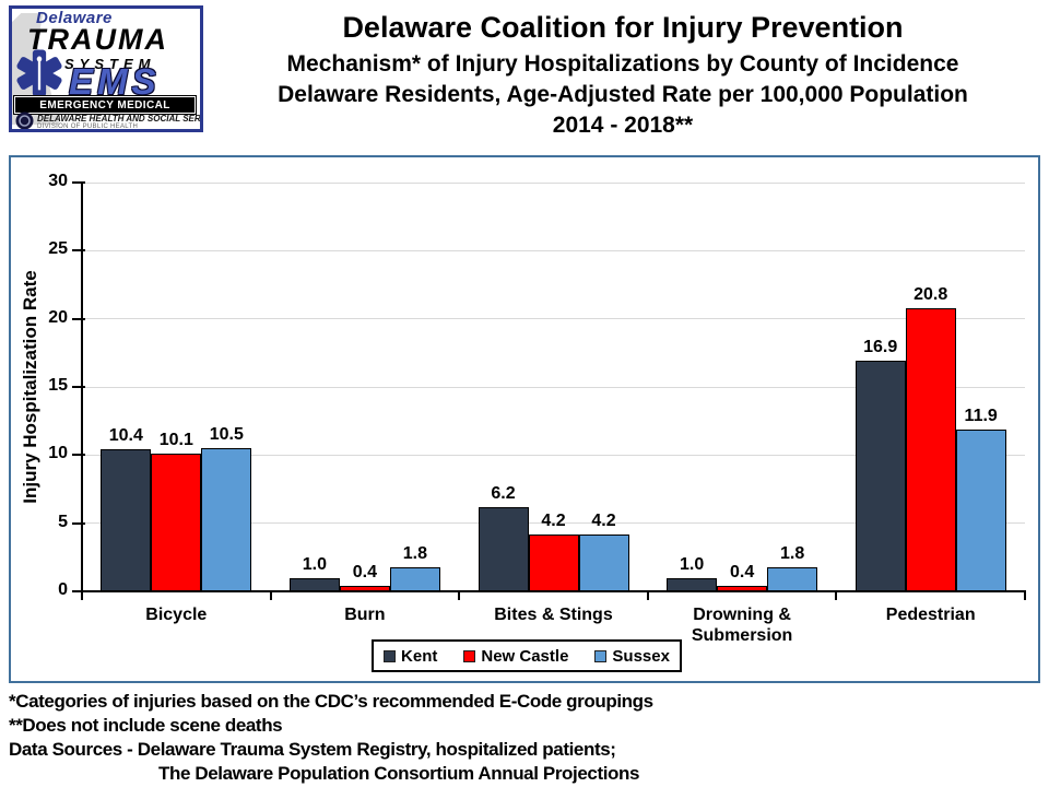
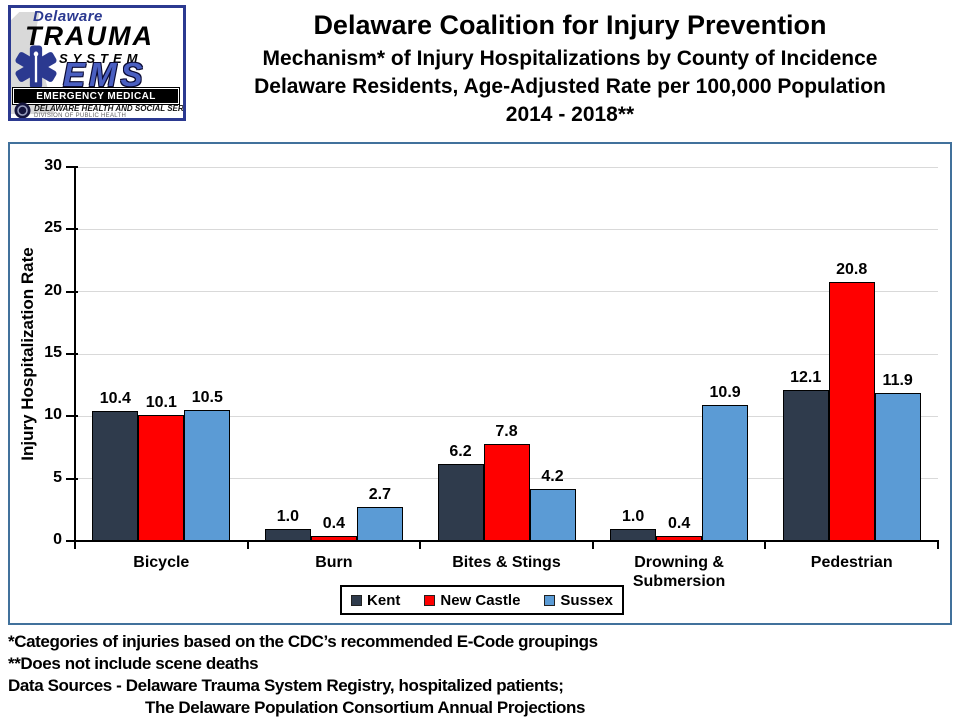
Sussex/Burn: 1.8 -> 2.7
New Castle/Bites & Stings: 4.2 -> 7.8
Sussex/Drowning & Submersion: 1.8 -> 10.9
Kent/Pedestrian: 16.9 -> 12.1
